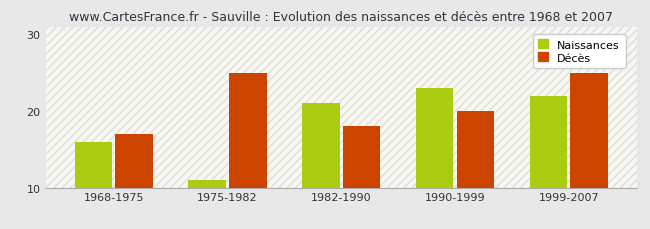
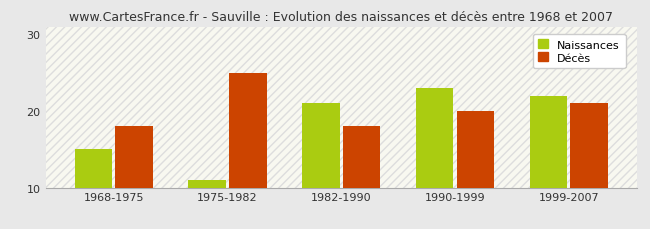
Naissances/1968-1975: 16 -> 15
Décès/1968-1975: 17 -> 18
Décès/1999-2007: 25 -> 21
